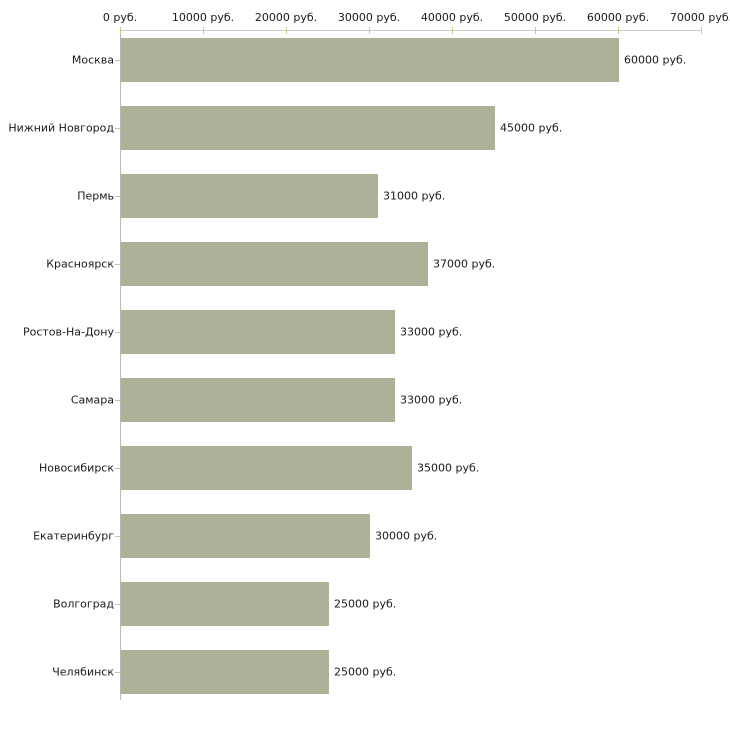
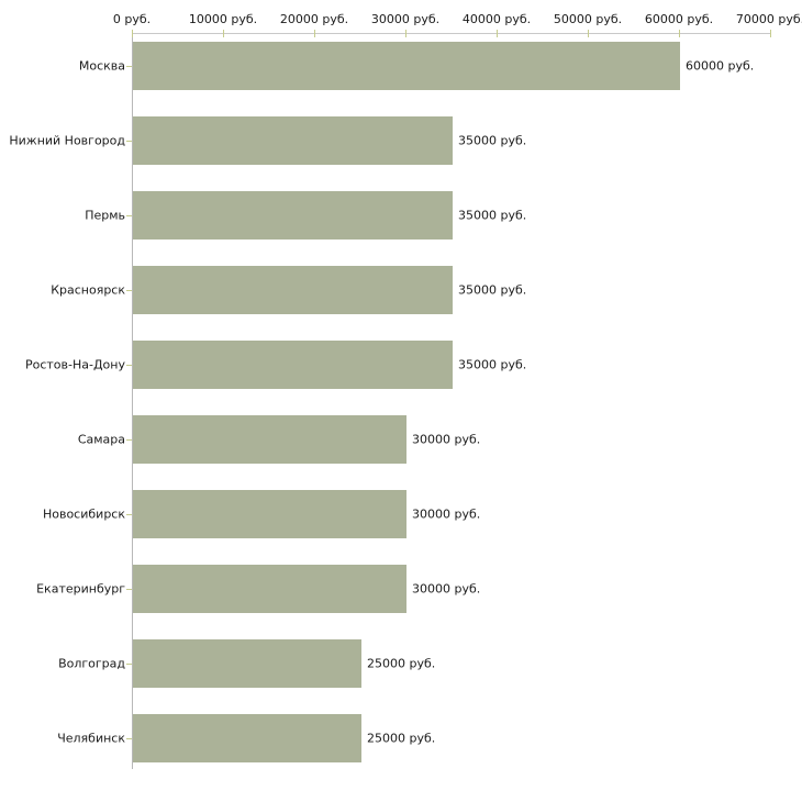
Нижний Новгород: 45000 -> 35000
Пермь: 31000 -> 35000
Красноярск: 37000 -> 35000
Ростов-На-Дону: 33000 -> 35000
Самара: 33000 -> 30000
Новосибирск: 35000 -> 30000
